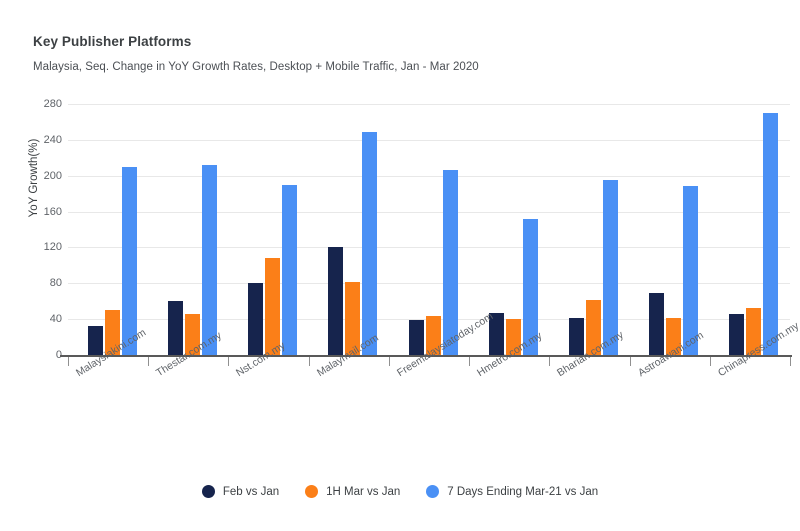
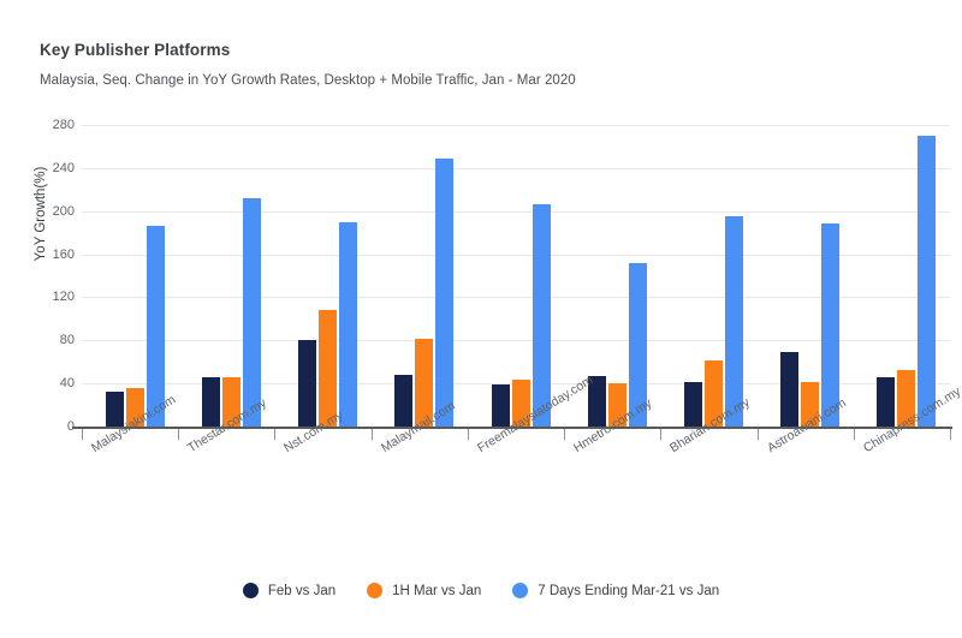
1H Mar vs Jan/Malaysiakini.com: 50 -> 40
7 Days Ending Mar-21 vs Jan/Malaysiakini.com: 210 -> 190
Feb vs Jan/Thestar.com.my: 60 -> 50
Feb vs Jan/Malaymail.com: 120 -> 50
